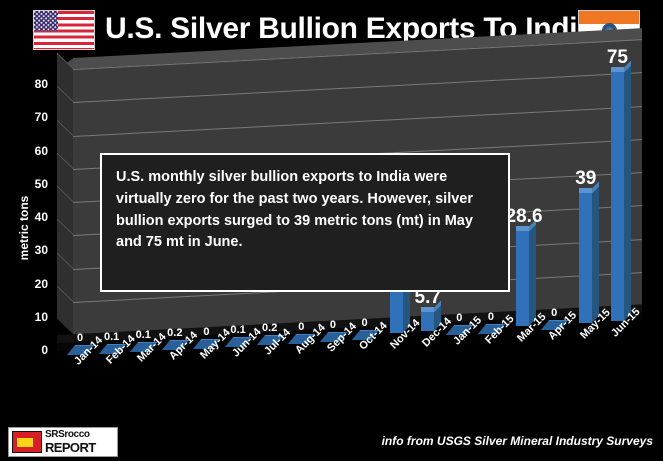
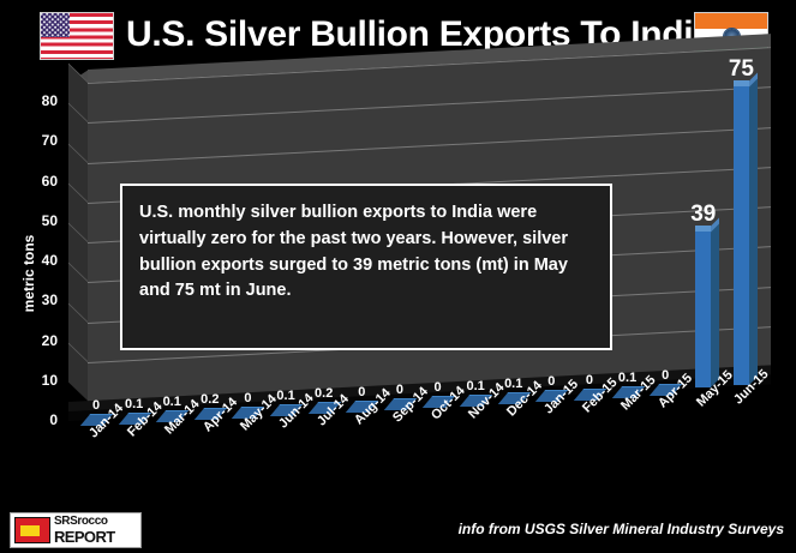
Nov-14: 16.4 -> 0.1
Dec-14: 5.7 -> 0.1
Mar-15: 28.6 -> 0.1
